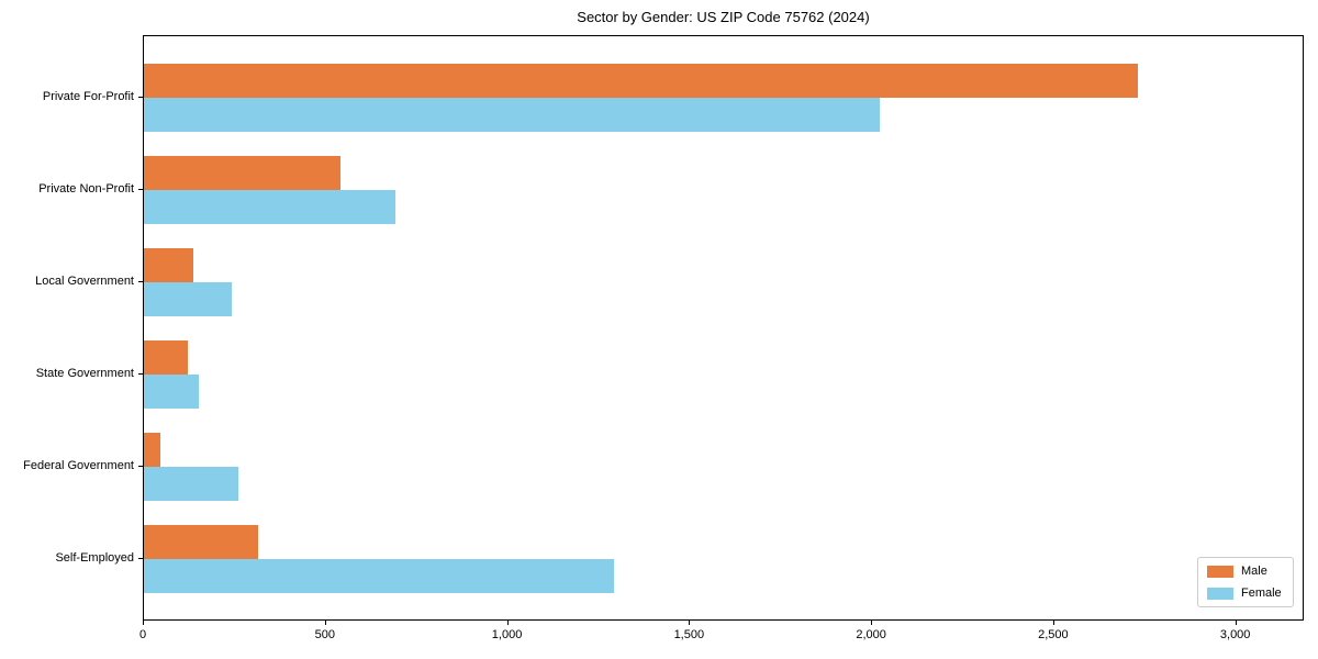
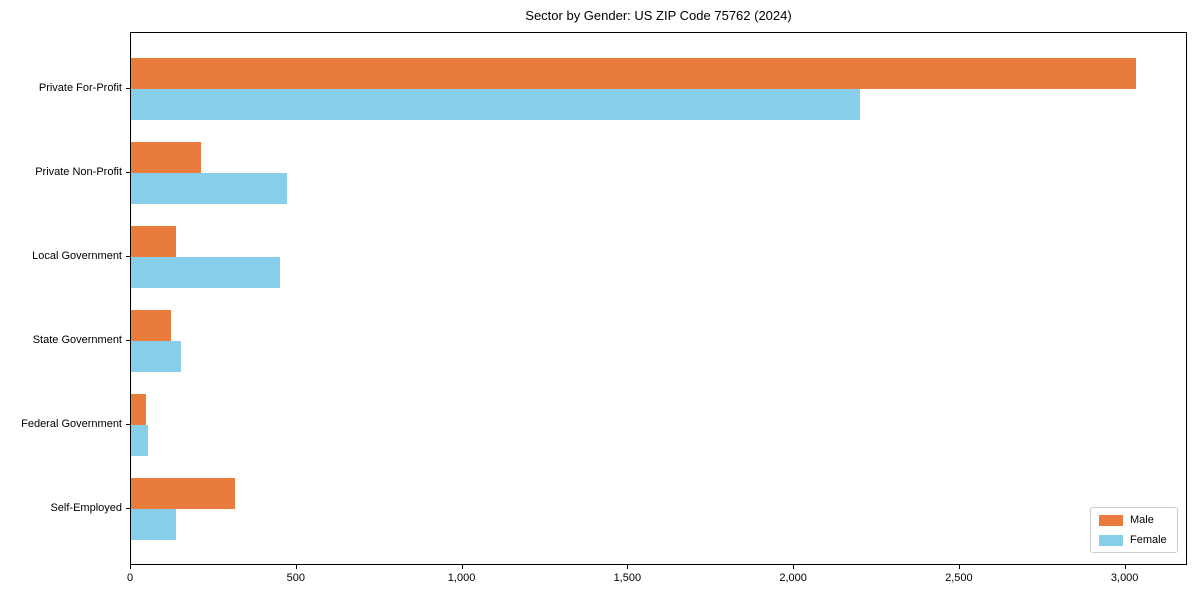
Male/Private For-Profit: 2730 -> 3030
Female/Private For-Profit: 2020 -> 2200
Male/Private Non-Profit: 540 -> 210
Female/Private Non-Profit: 690 -> 470
Female/Local Government: 240 -> 450
Female/Federal Government: 260 -> 50
Female/Self-Employed: 1290 -> 140
